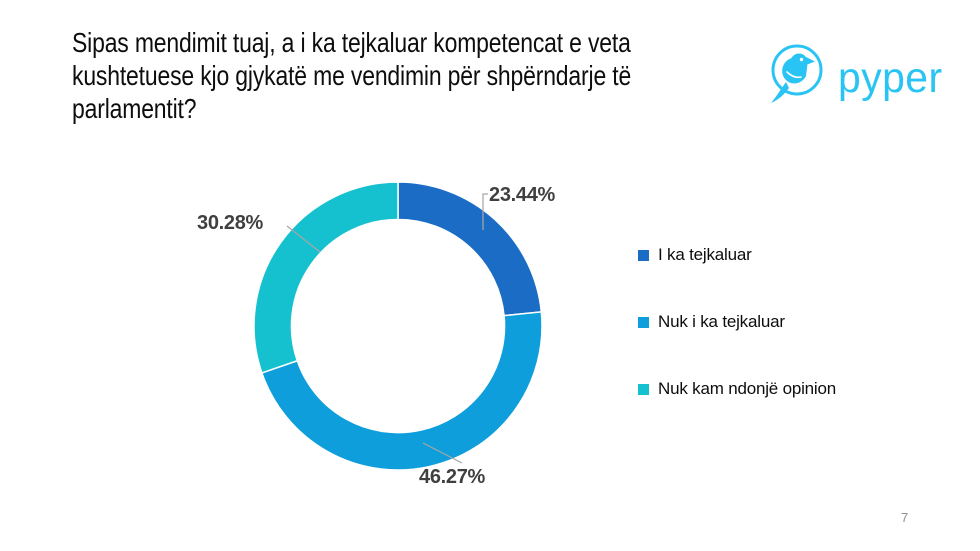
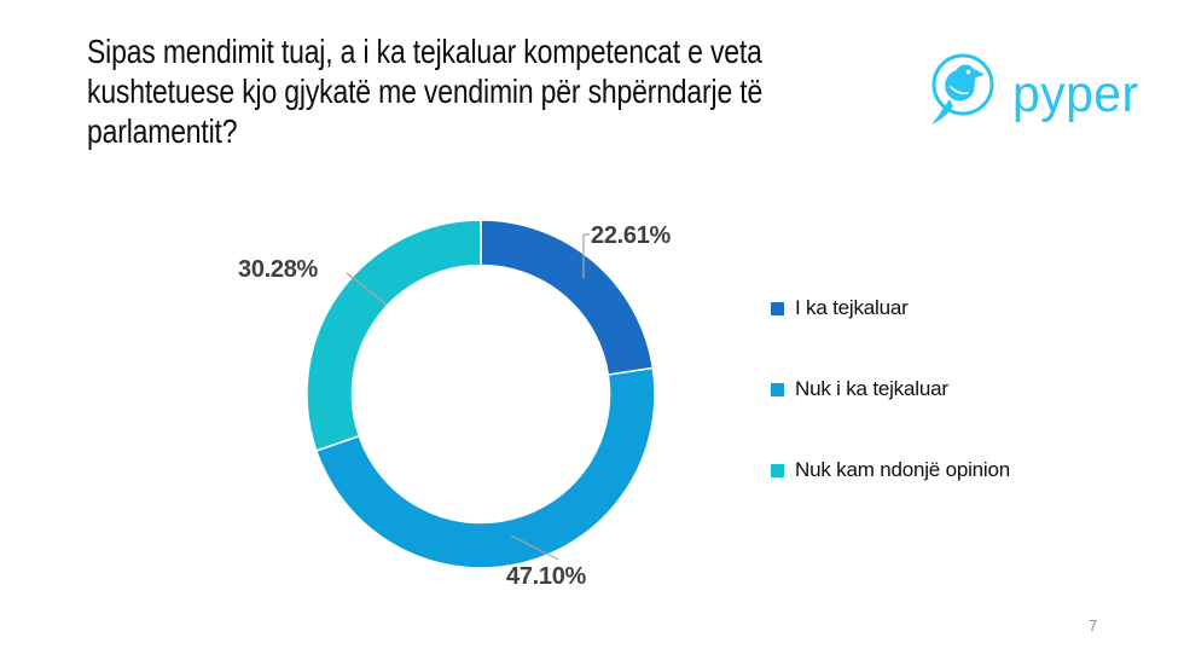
I ka tejkaluar: 23.44% -> 22.61%
Nuk i ka tejkaluar: 46.27% -> 47.10%
